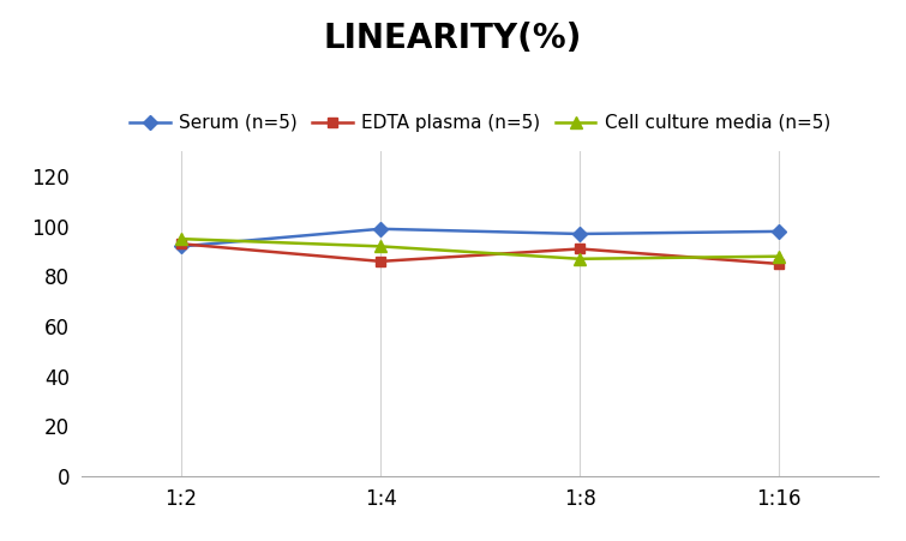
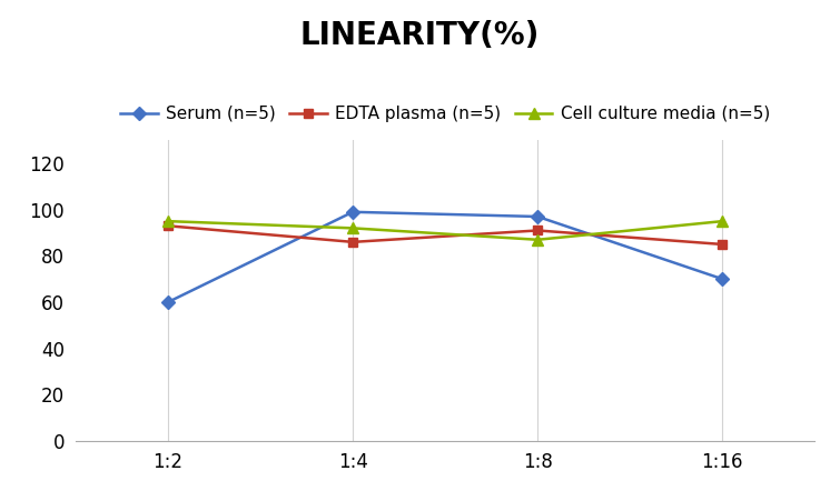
Serum (n=5)/1:2: 92 -> 60
Serum (n=5)/1:16: 98 -> 70
Cell culture media (n=5)/1:16: 88 -> 95
